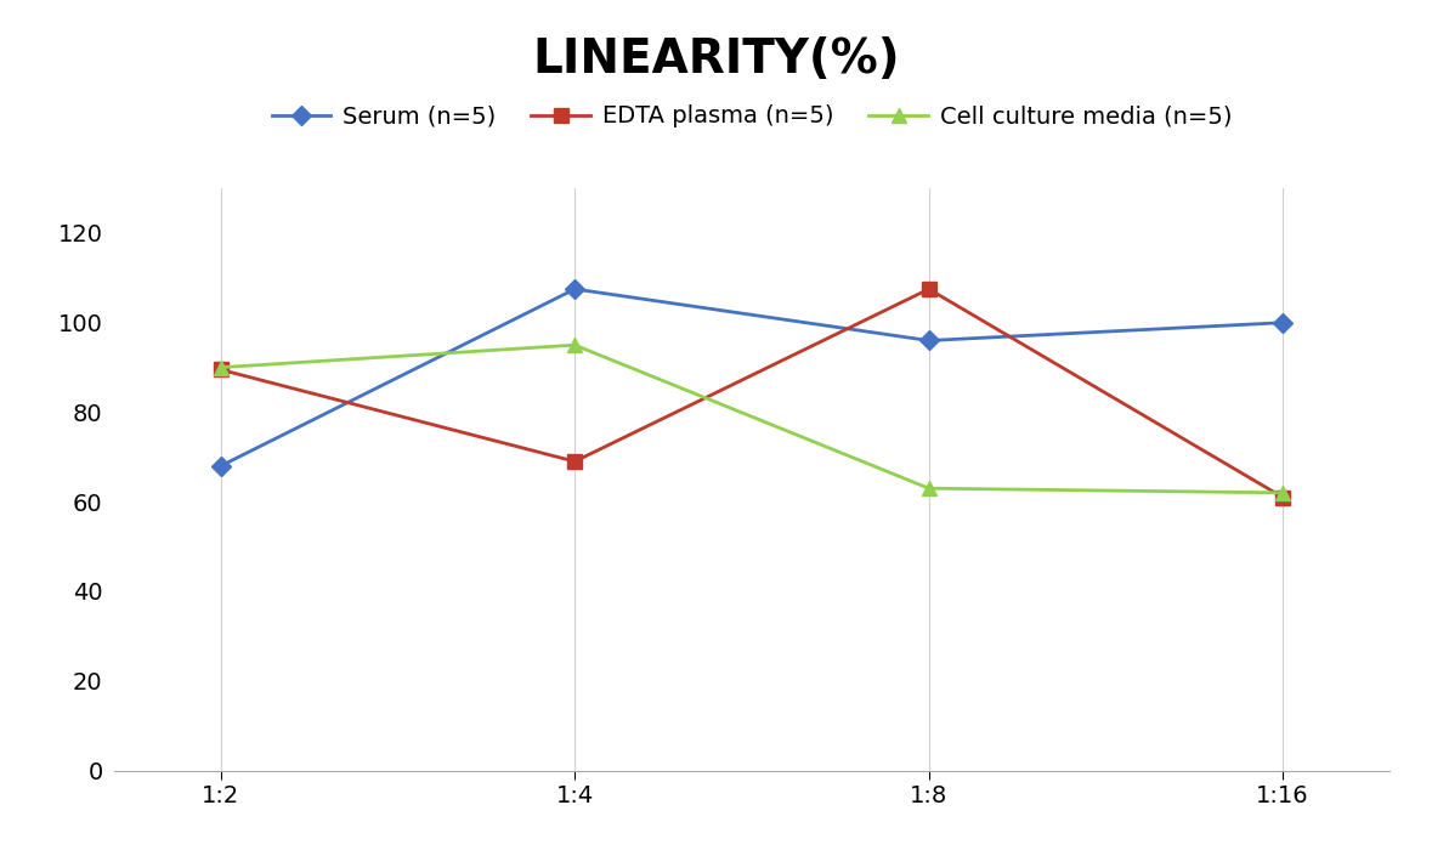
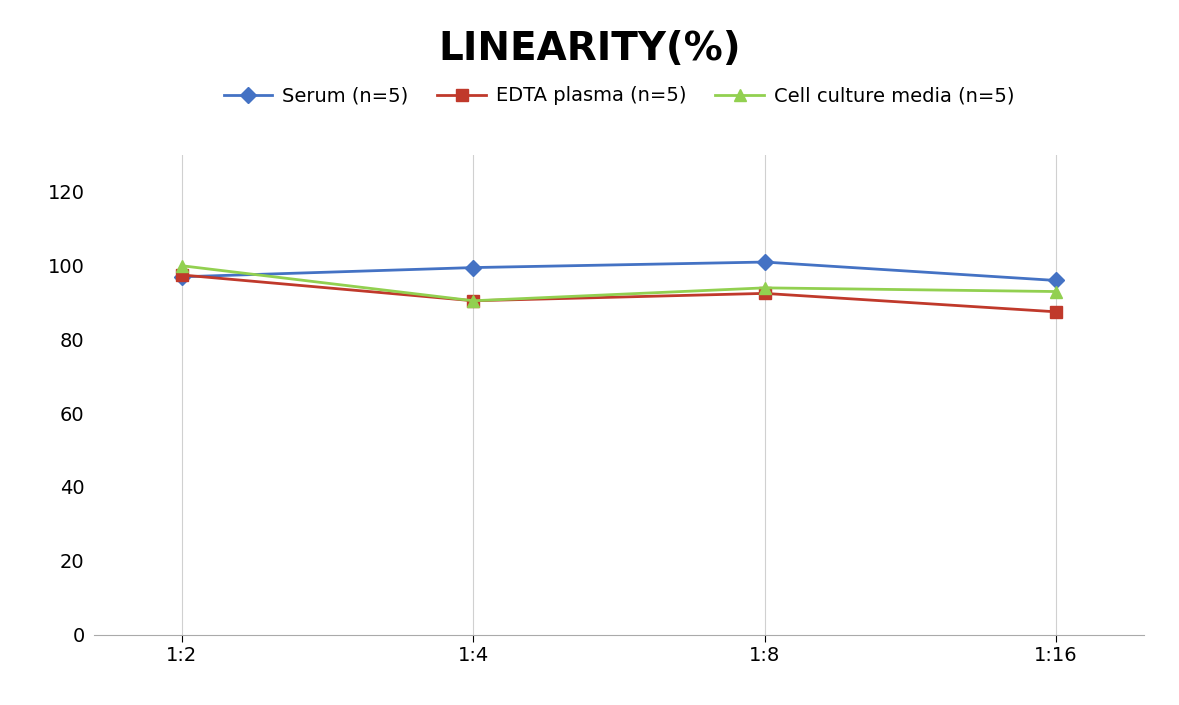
Serum (n=5)/1:2: 68.0 -> 97.0
EDTA plasma (n=5)/1:2: 89.5 -> 97.5
Cell culture media (n=5)/1:2: 90.0 -> 100.0
Serum (n=5)/1:4: 107.5 -> 99.5
EDTA plasma (n=5)/1:4: 69.0 -> 90.5
Cell culture media (n=5)/1:4: 95.0 -> 90.5
Serum (n=5)/1:8: 96.0 -> 101.0
EDTA plasma (n=5)/1:8: 107.5 -> 92.5
Cell culture media (n=5)/1:8: 63.0 -> 94.0
Serum (n=5)/1:16: 100.0 -> 96.0
EDTA plasma (n=5)/1:16: 61.0 -> 87.5
Cell culture media (n=5)/1:16: 62.0 -> 93.0
